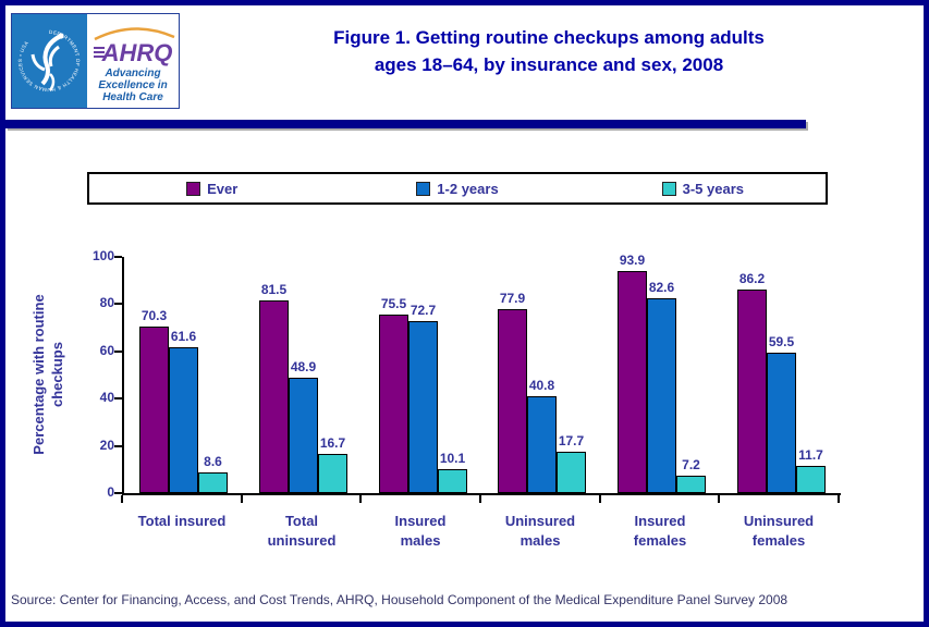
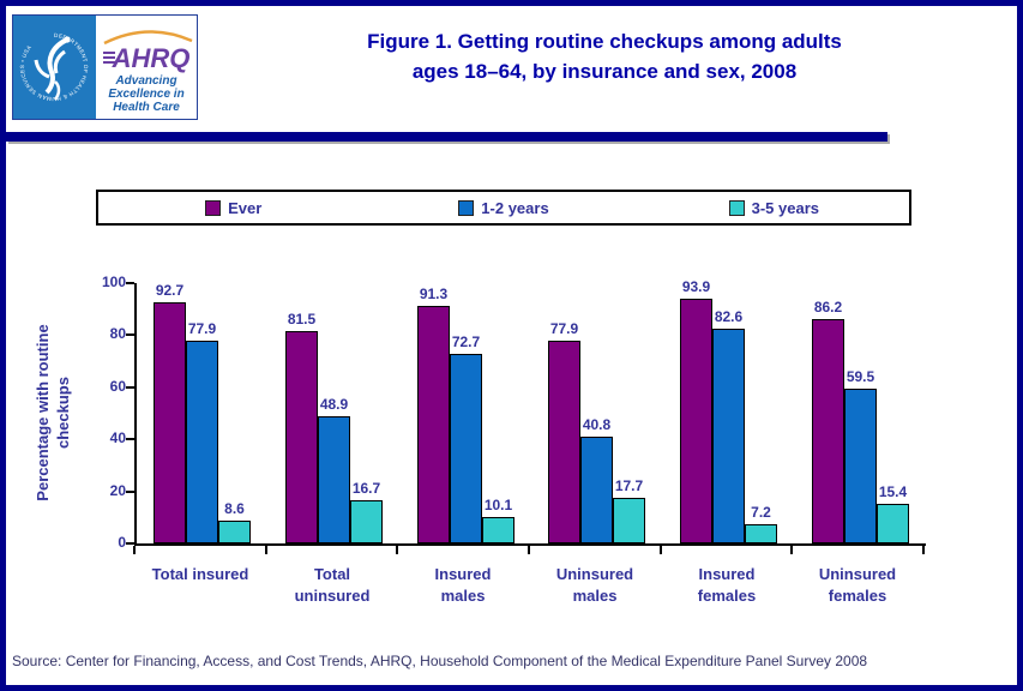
Ever/Total insured: 70.3 -> 92.7
1-2 years/Total insured: 61.6 -> 77.9
Ever/Insured males: 75.5 -> 91.3
3-5 years/Uninsured females: 11.7 -> 15.4
